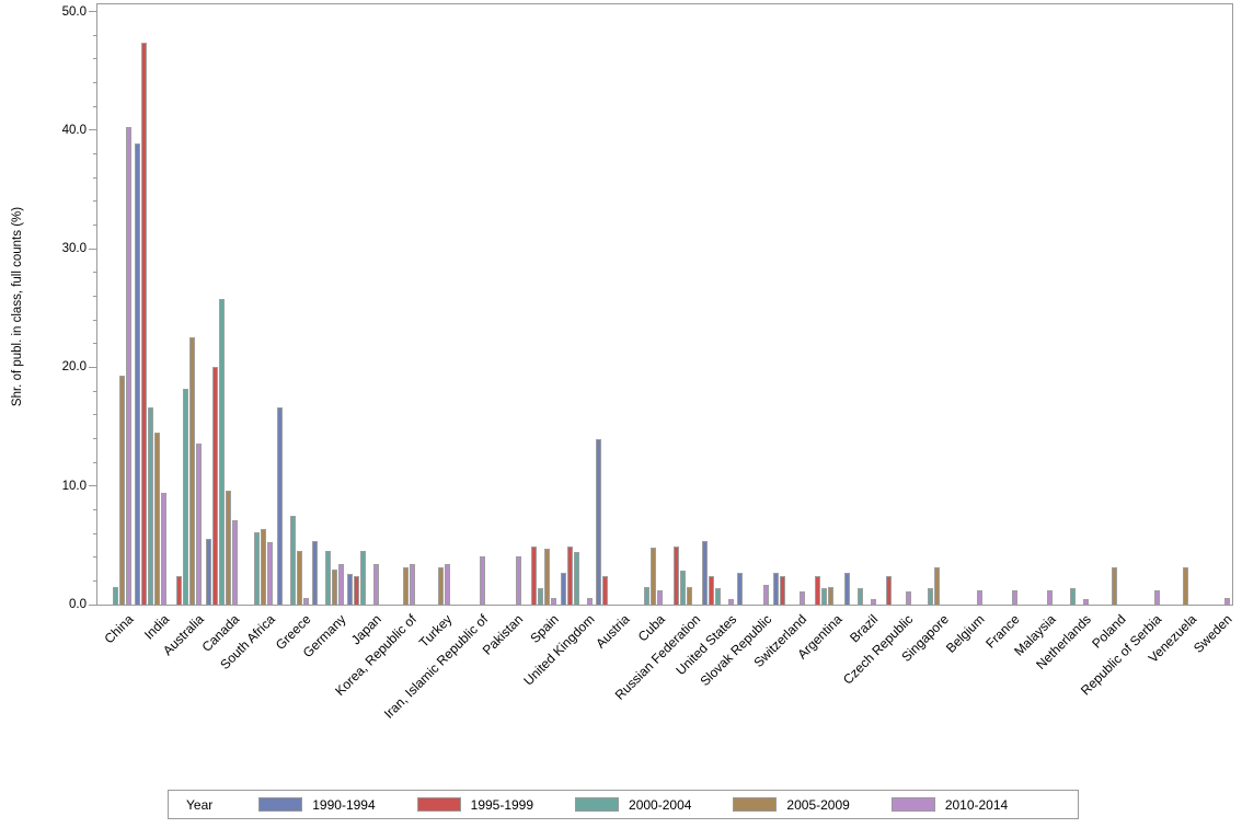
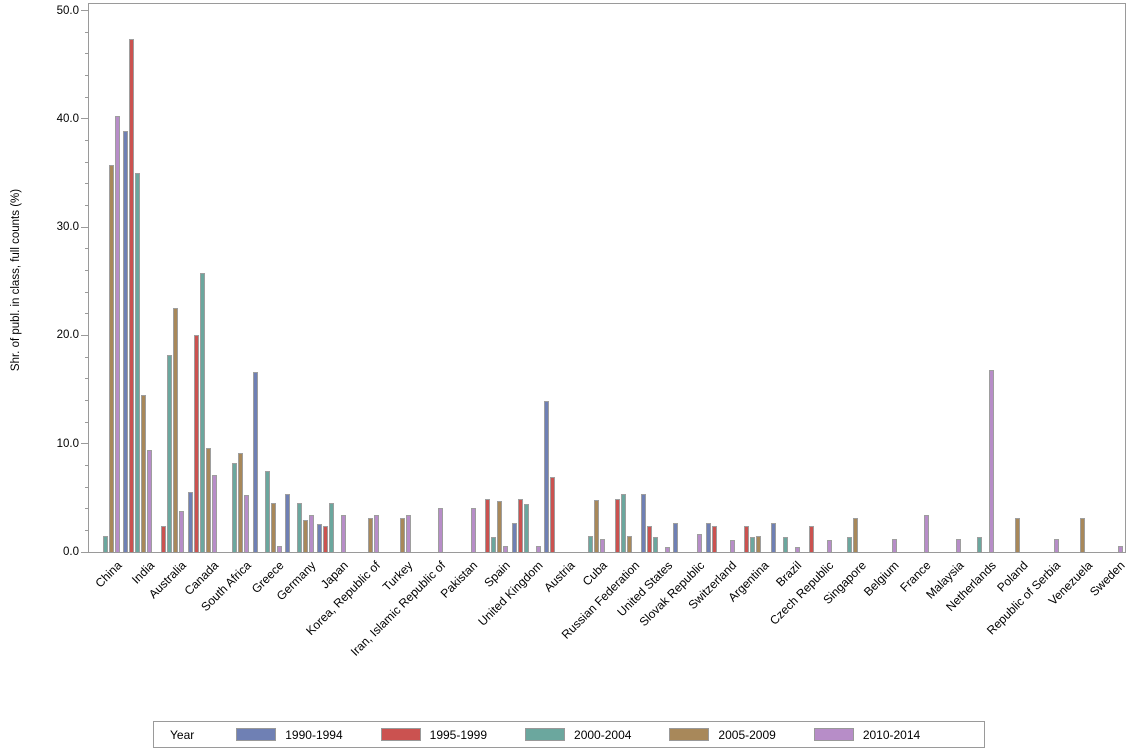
2005-2009/China: 19.3 -> 35.7
2000-2004/India: 16.6 -> 35.0
2010-2014/Australia: 13.6 -> 3.8
2000-2004/South Africa: 6.1 -> 8.2
2005-2009/South Africa: 6.4 -> 9.1
1995-1999/Austria: 2.4 -> 6.9
2000-2004/Russian Federation: 2.9 -> 5.4
2010-2014/France: 1.2 -> 3.4
2010-2014/Netherlands: 0.5 -> 16.8
